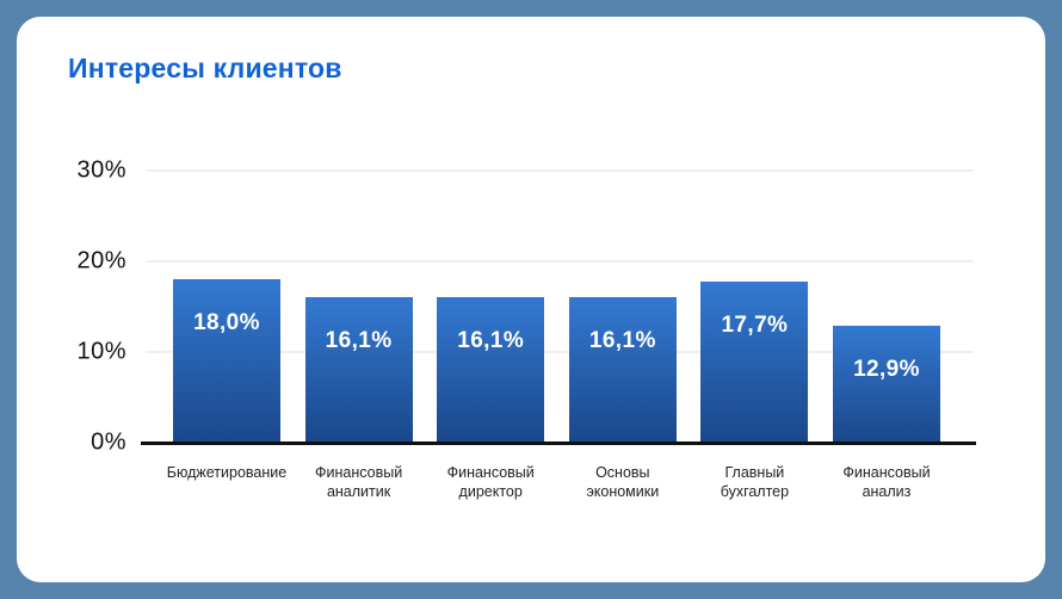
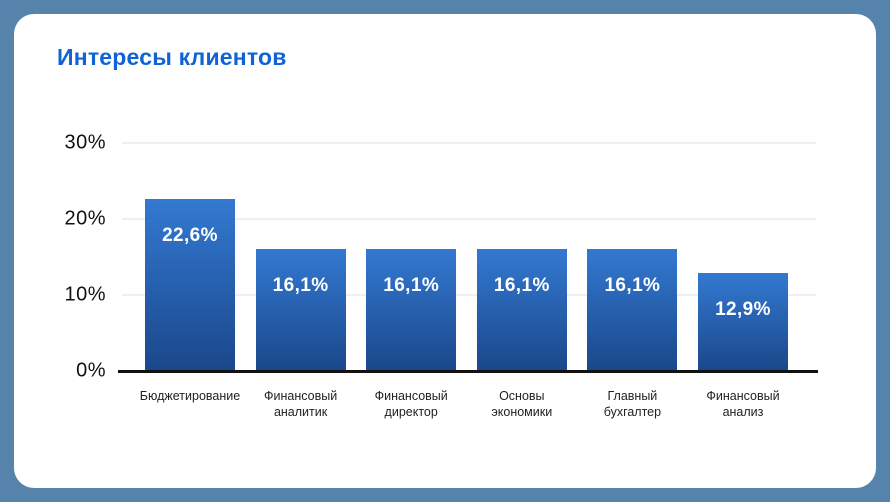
Бюджетирование: 18,0% -> 22,6%
Главный бухгалтер: 17,7% -> 16,1%
